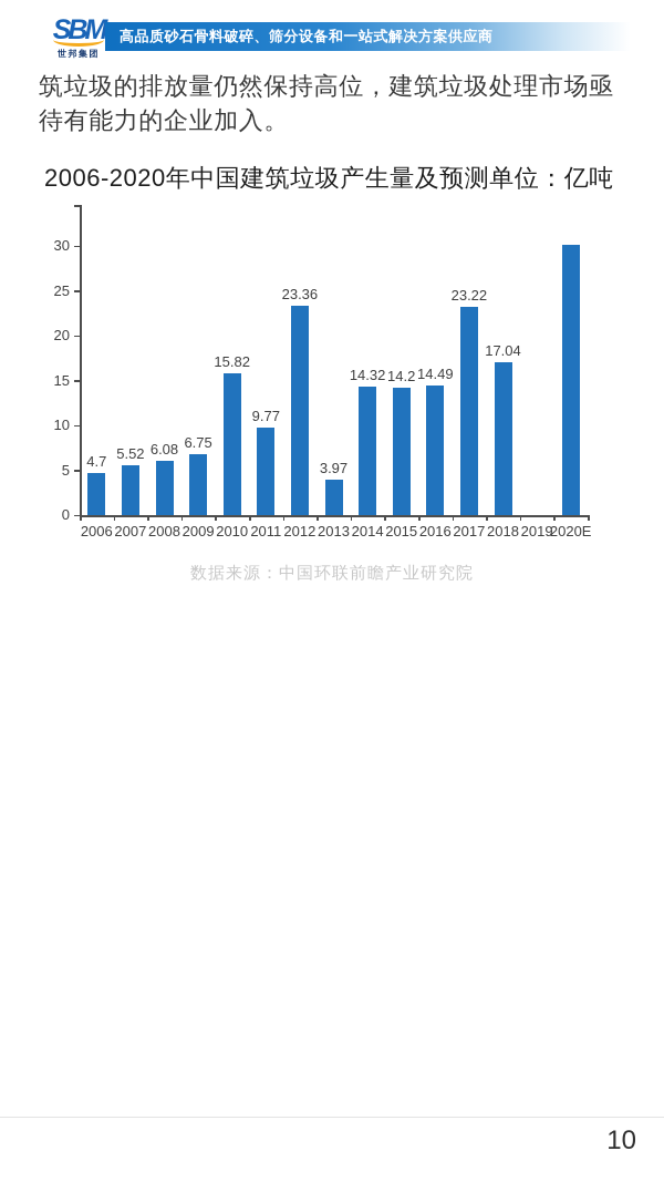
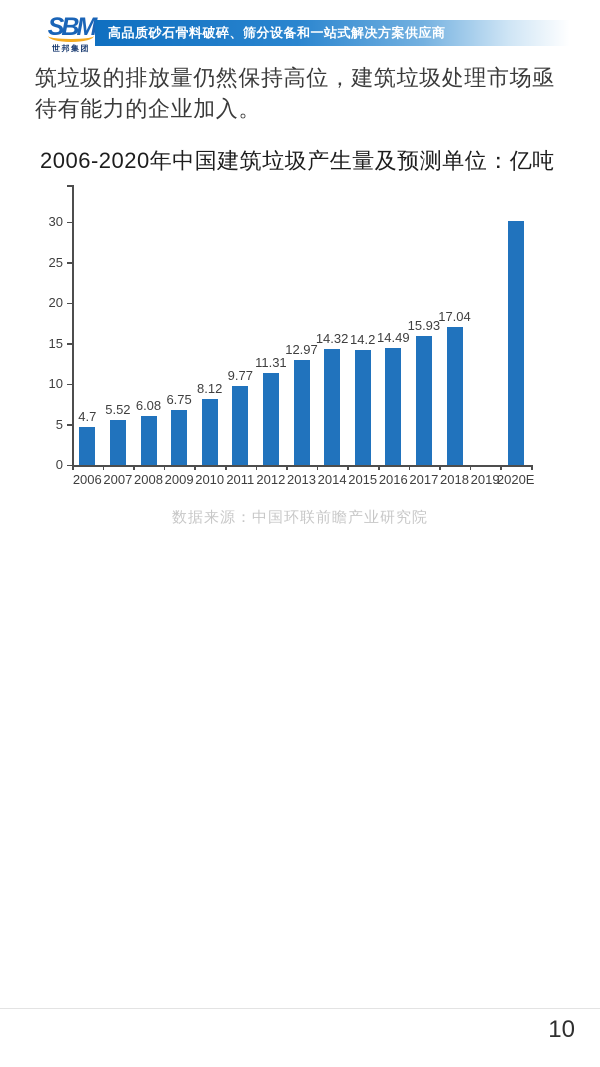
2010: 15.82 -> 8.12
2012: 23.36 -> 11.31
2013: 3.97 -> 12.97
2017: 23.22 -> 15.93
